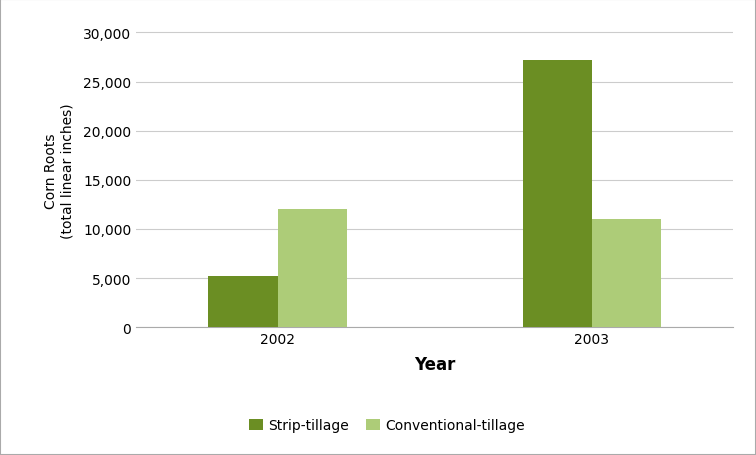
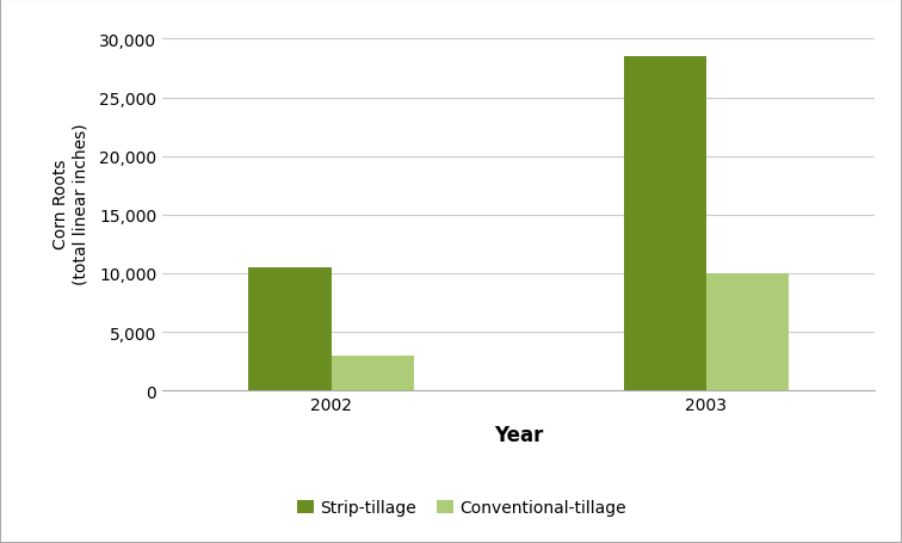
Strip-tillage/2002: 5,200 -> 10,500
Conventional-tillage/2002: 12,000 -> 3,000
Strip-tillage/2003: 27,200 -> 28,500
Conventional-tillage/2003: 11,000 -> 10,000
